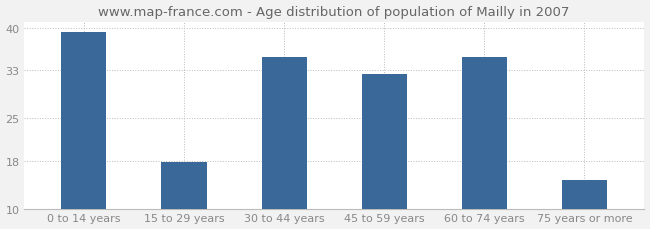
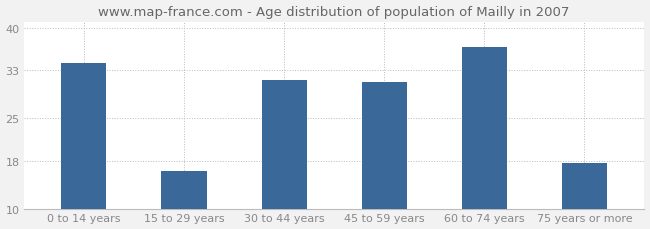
0 to 14 years: 39.3 -> 34.2
15 to 29 years: 17.8 -> 16.4
30 to 44 years: 35.2 -> 31.4
45 to 59 years: 32.4 -> 31.0
60 to 74 years: 35.2 -> 36.8
75 years or more: 14.8 -> 17.6
